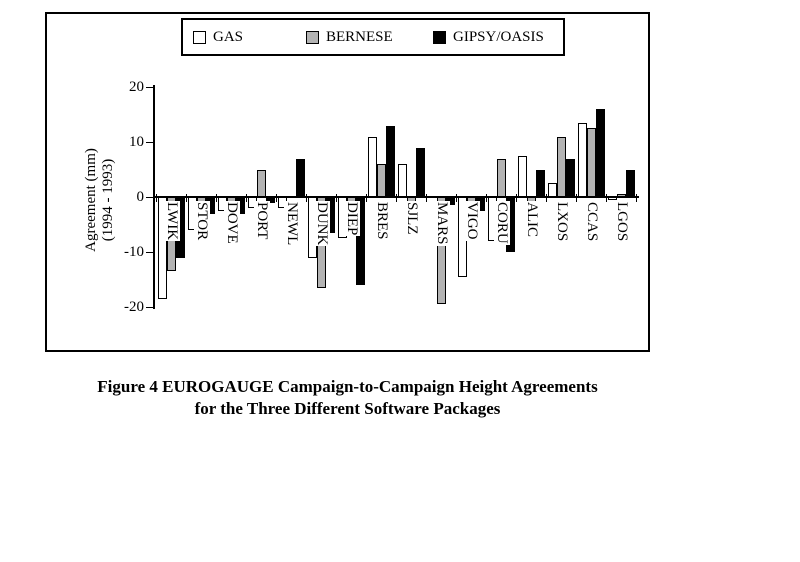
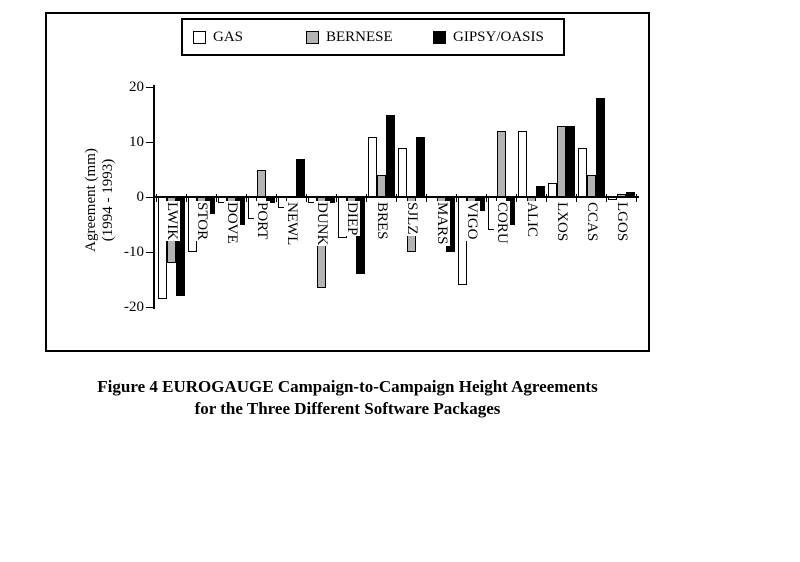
BERNESE/LWIK: -14 -> -12
GIPSY/OASIS/LWIK: -11 -> -18
GAS/STOR: -6 -> -10
GAS/DOVE: -2 -> -1
BERNESE/DOVE: -8 -> -3
GIPSY/OASIS/DOVE: -3 -> -5
GAS/PORT: -2 -> -4
GAS/DUNK: -11 -> -1
GIPSY/OASIS/DUNK: -6 -> -1
GIPSY/OASIS/DIEP: -16 -> -14
BERNESE/BRES: 6 -> 4
GIPSY/OASIS/BRES: 13 -> 15
GAS/SJLZ: 6 -> 9
BERNESE/SJLZ: -2 -> -10
GIPSY/OASIS/SJLZ: 9 -> 11
BERNESE/MARS: -20 -> -7
GIPSY/OASIS/MARS: -2 -> -10
GAS/VIGO: -14 -> -16
BERNESE/VIGO: -2 -> -4
GAS/CORU: -8 -> -6
BERNESE/CORU: 7 -> 12
GIPSY/OASIS/CORU: -10 -> -5
GAS/ALIC: 8 -> 12
GIPSY/OASIS/ALIC: 5 -> 2
BERNESE/LXOS: 11 -> 13
GIPSY/OASIS/LXOS: 7 -> 13
GAS/CCAS: 14 -> 9
BERNESE/CCAS: 12 -> 4
GIPSY/OASIS/CCAS: 16 -> 18
GIPSY/OASIS/LGOS: 5 -> 1
